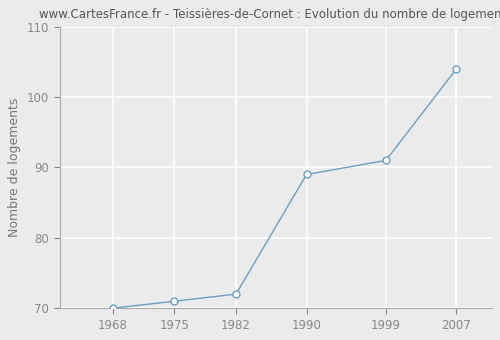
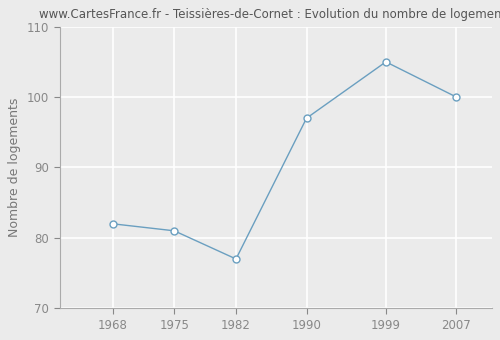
1968: 70 -> 82
1975: 71 -> 81
1982: 72 -> 77
1990: 89 -> 97
1999: 91 -> 105
2007: 104 -> 100
